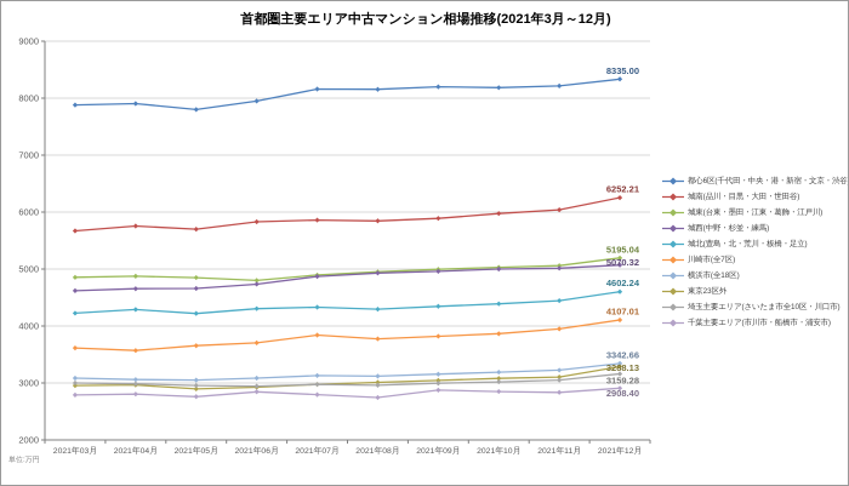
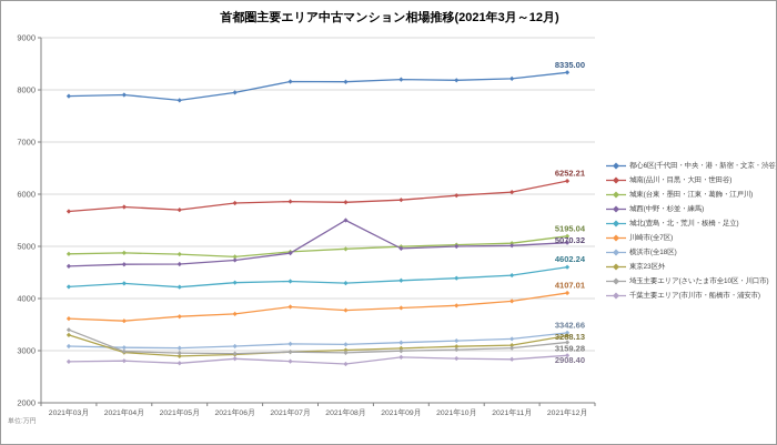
東京23区外/2021年03月: 3000 -> 3300
埼玉主要エリア(さいたま市全10区・川口市)/2021年03月: 3000 -> 3400
城西(中野・杉並・練馬)/2021年08月: 4900 -> 5500
